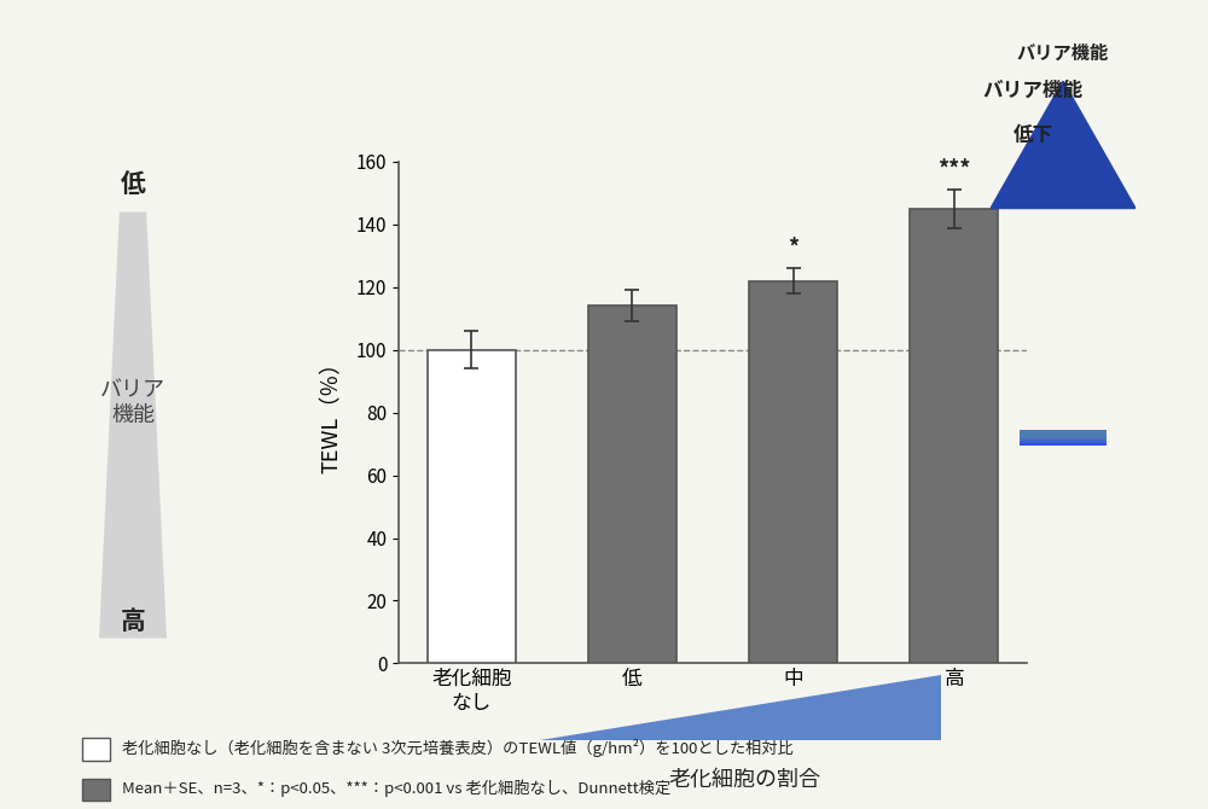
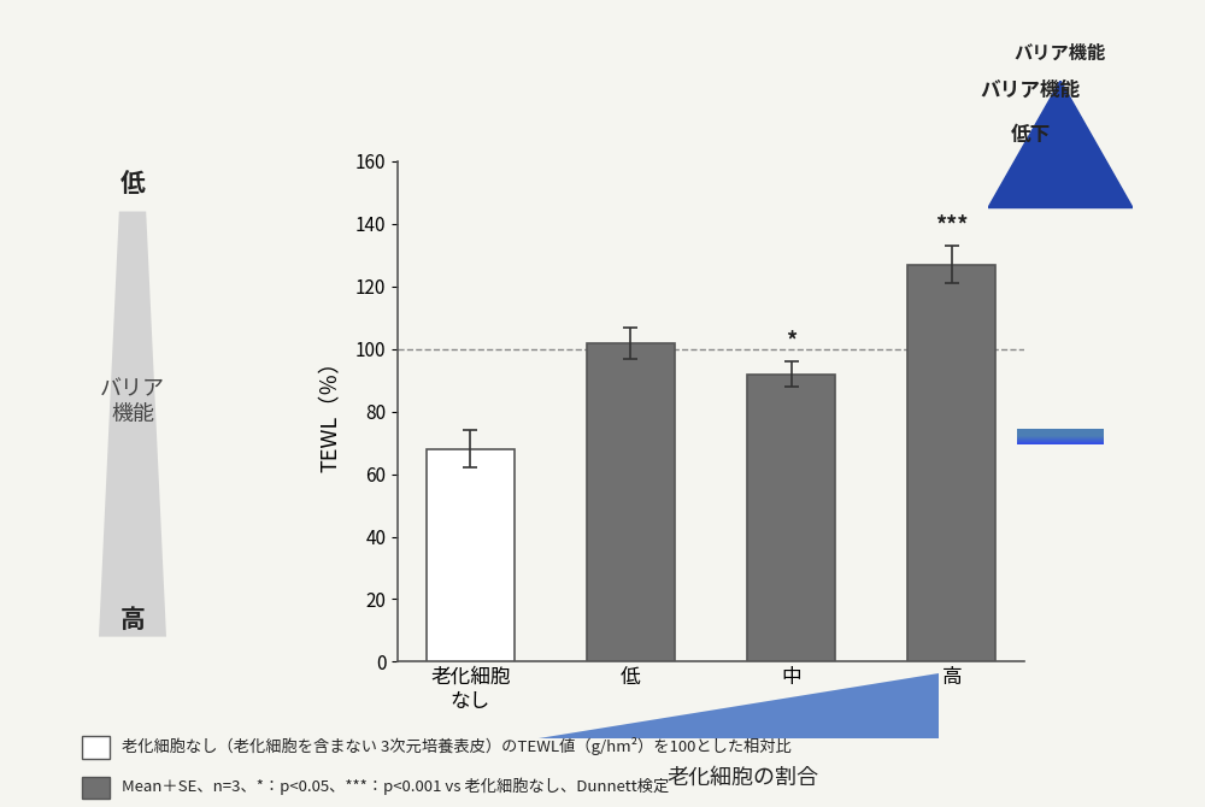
老化細胞 なし: 100 -> 68
低: 114 -> 102
中: 122 -> 92
高: 145 -> 127
